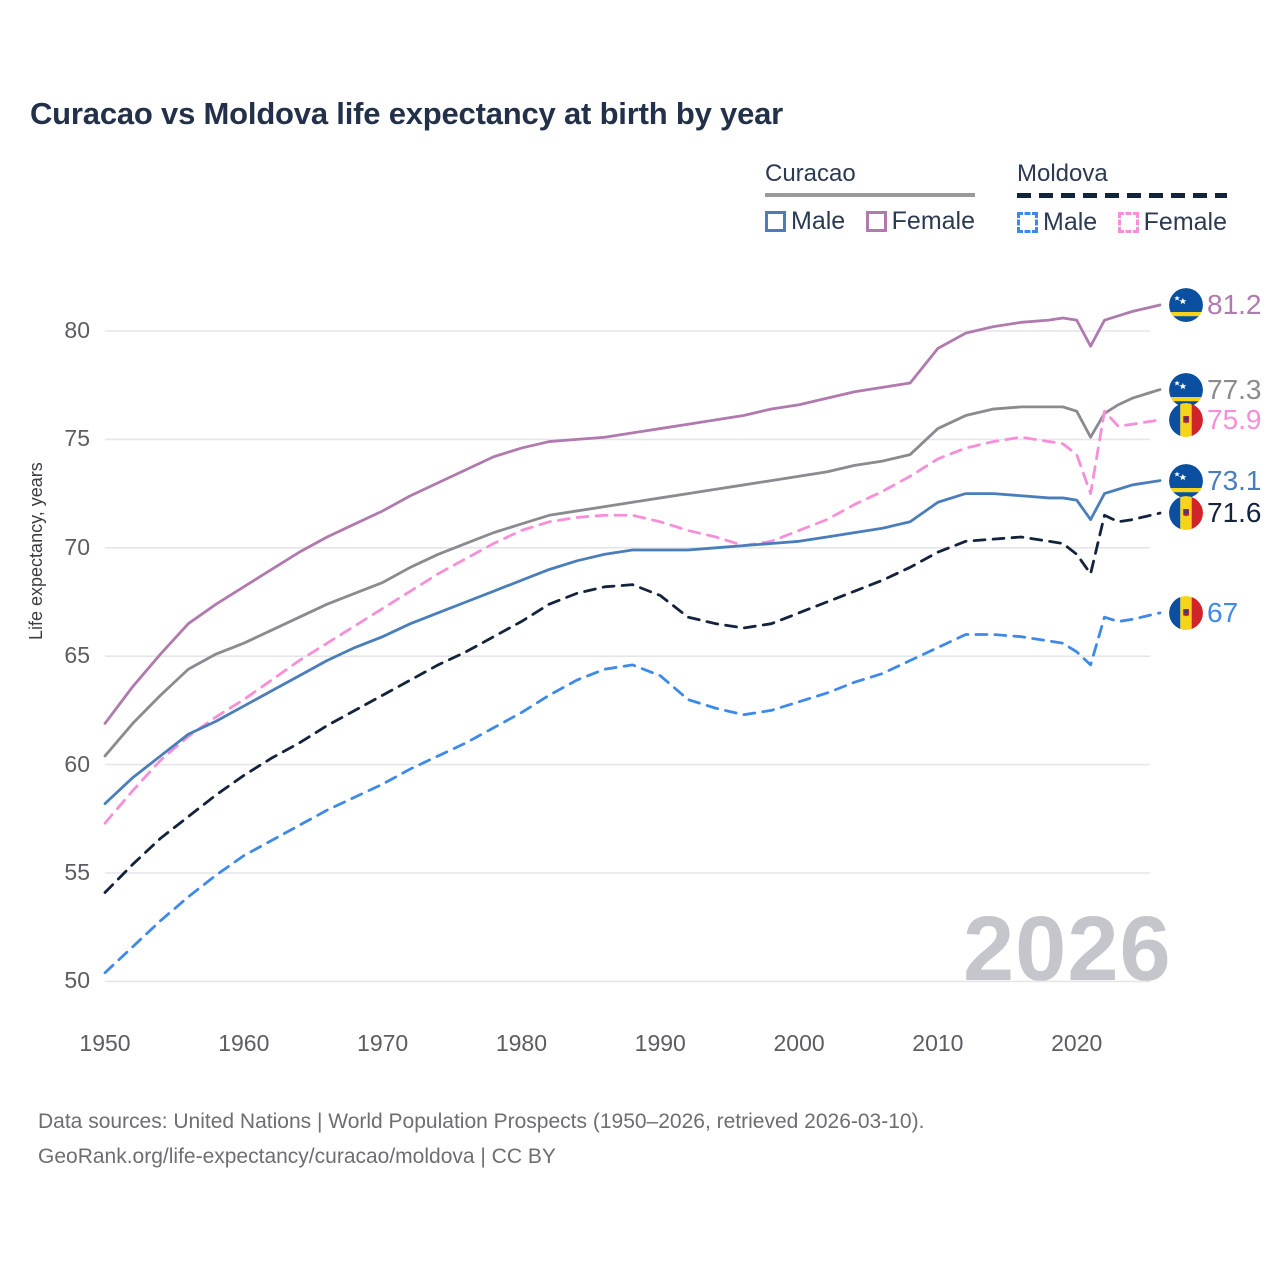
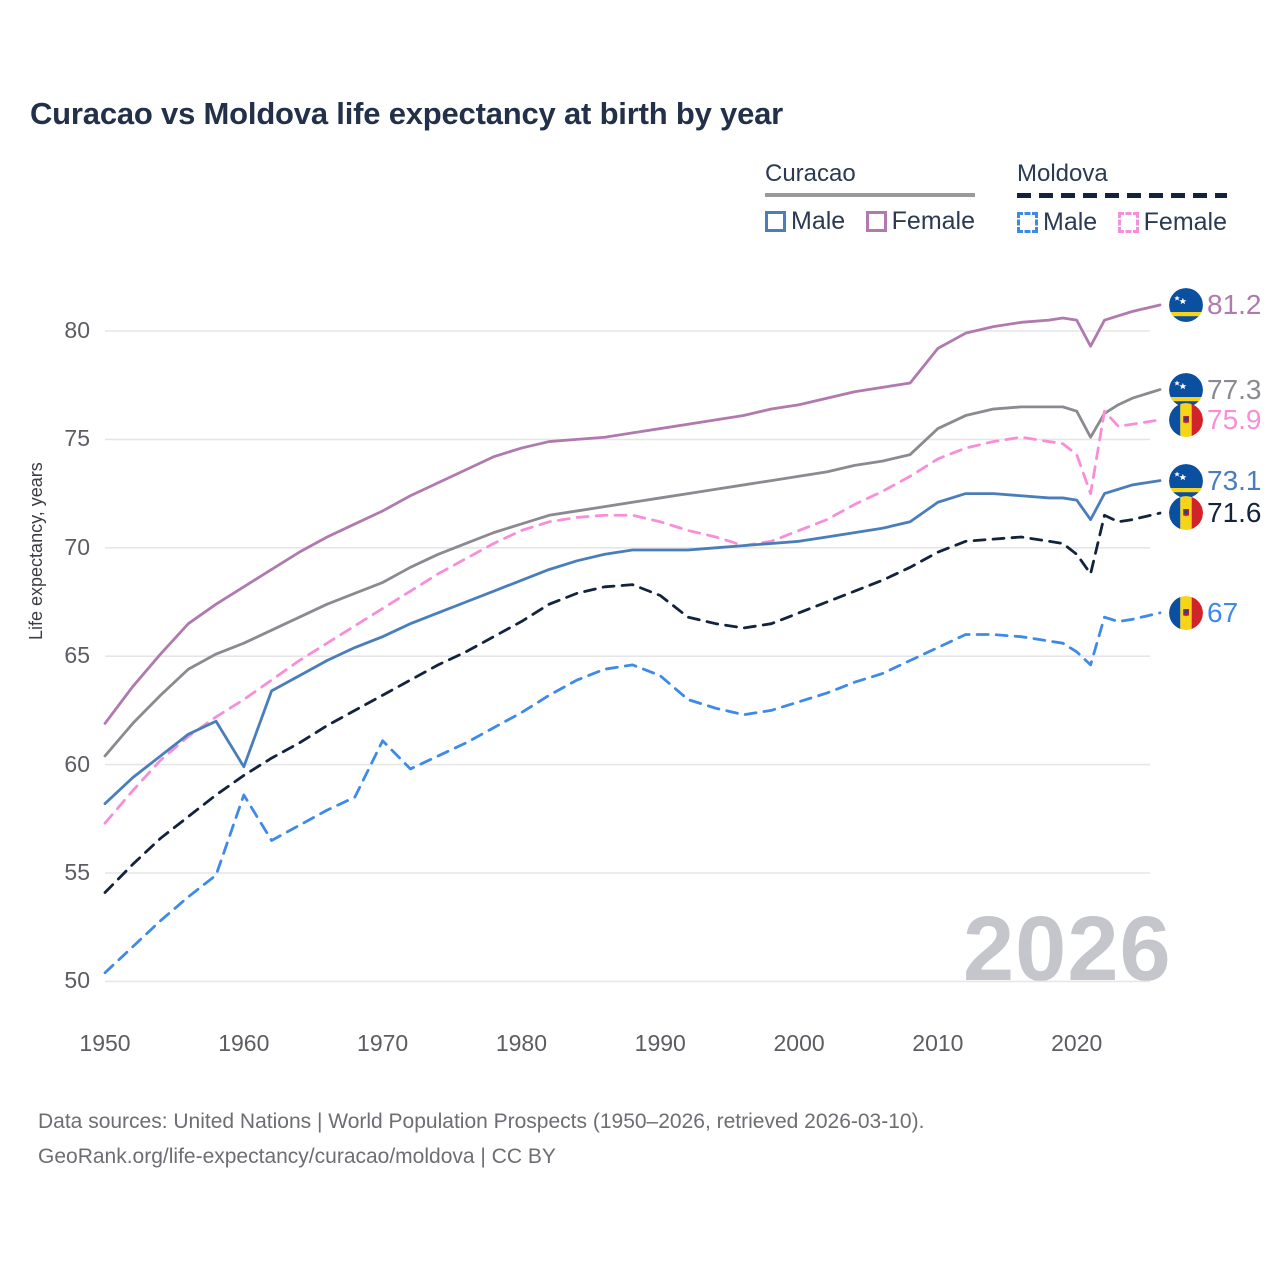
Curacao Male/1960: 62.7 -> 59.9
Moldova Male/1960: 55.8 -> 58.6
Moldova Male/1970: 59.1 -> 61.1
